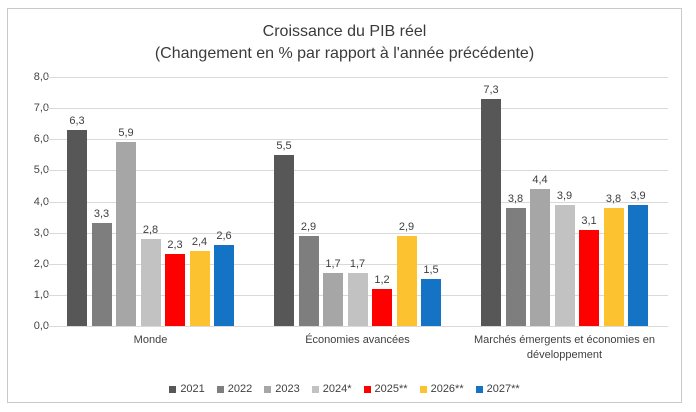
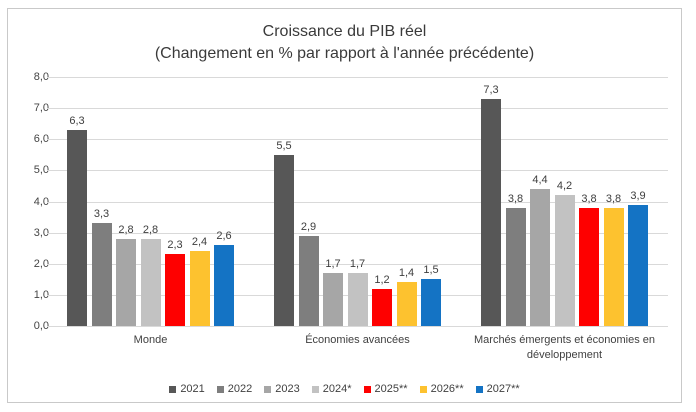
2023/Monde: 5,9 -> 2,8
2026**/Économies avancées: 2,9 -> 1,4
2024*/Marchés émergents et économies en développement: 3,9 -> 4,2
2025**/Marchés émergents et économies en développement: 3,1 -> 3,8
